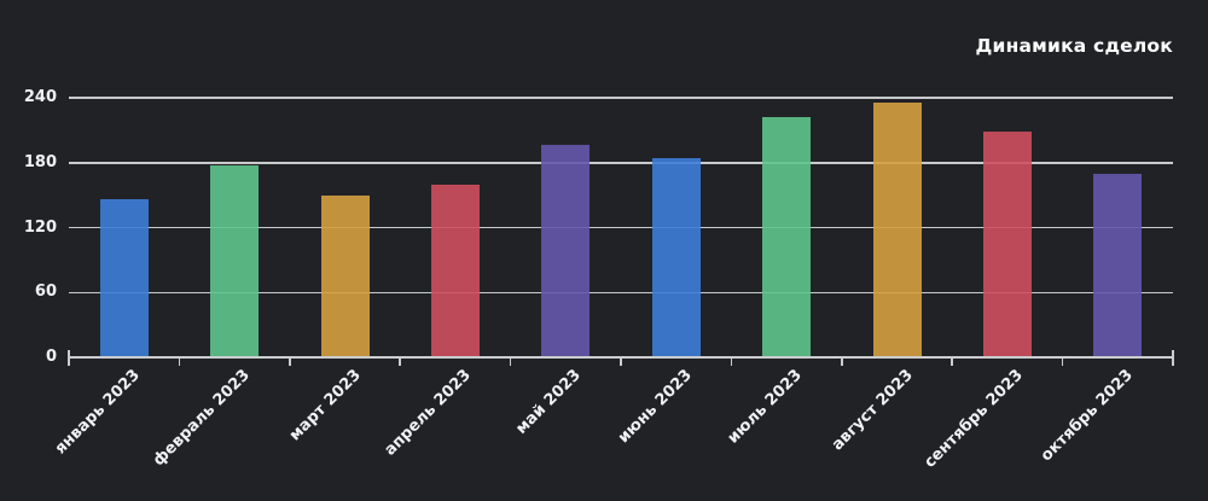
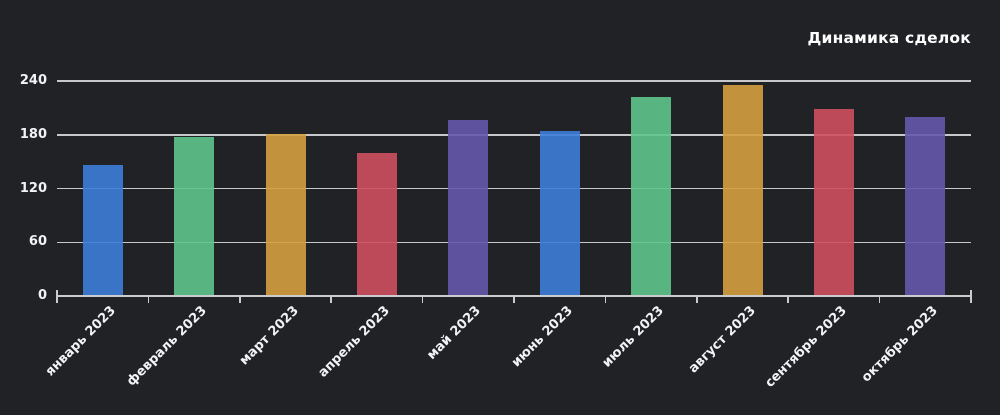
март 2023: 150 -> 180
октябрь 2023: 170 -> 200
